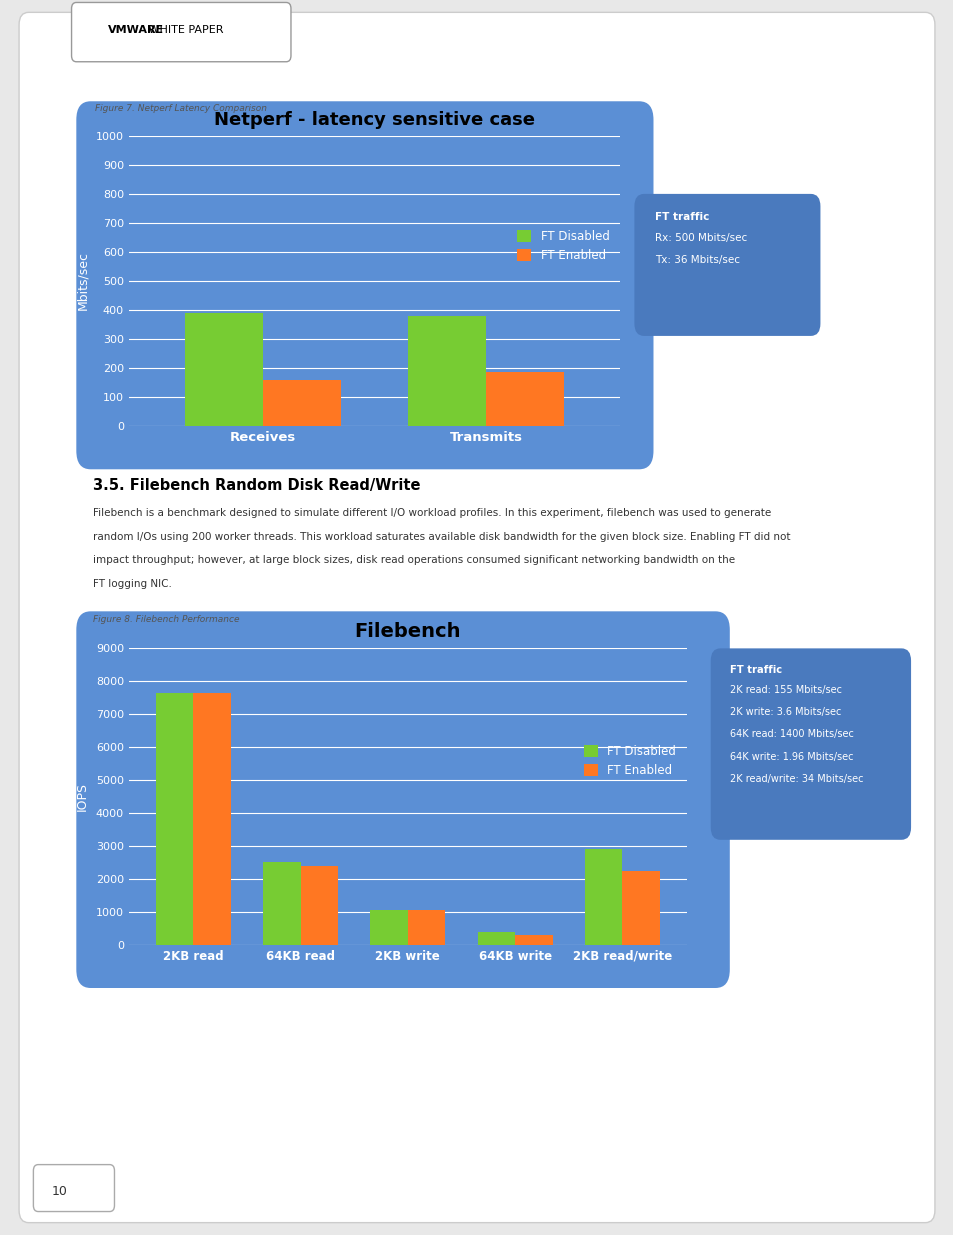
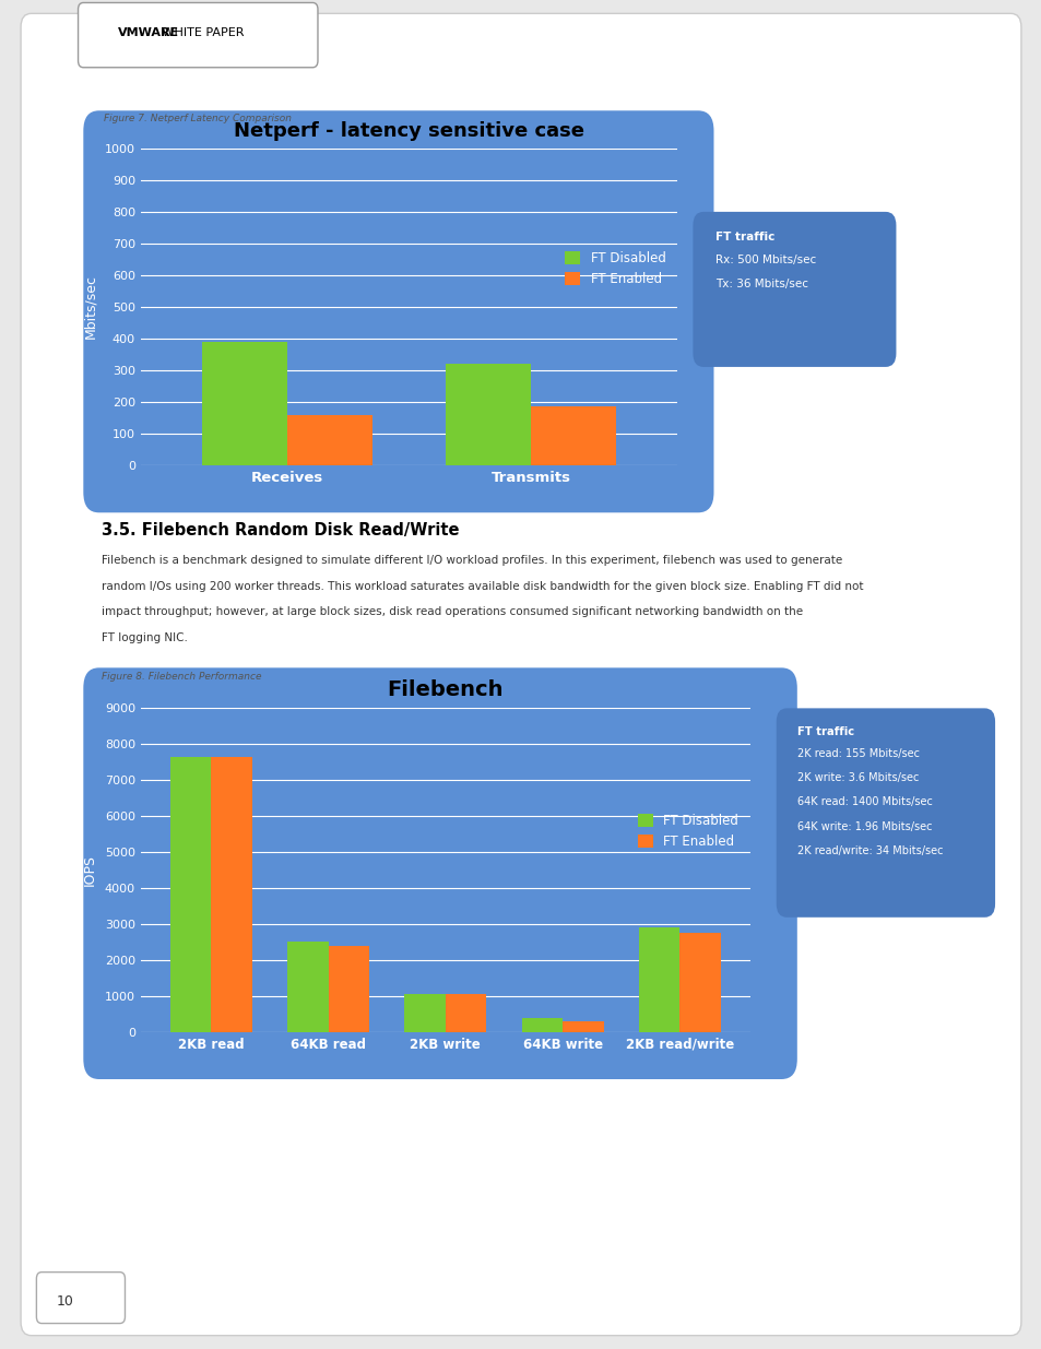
Netperf - latency sensitive case/FT Disabled/Transmits: 380 -> 320
Filebench/FT Enabled/2KB read/write: 2250 -> 2750
